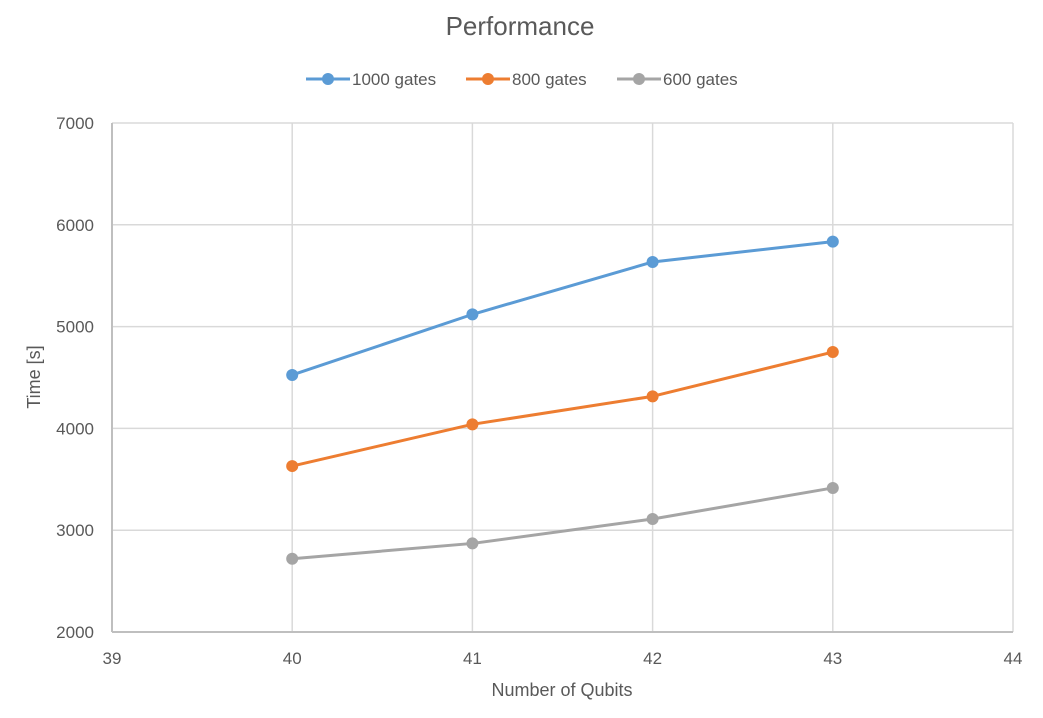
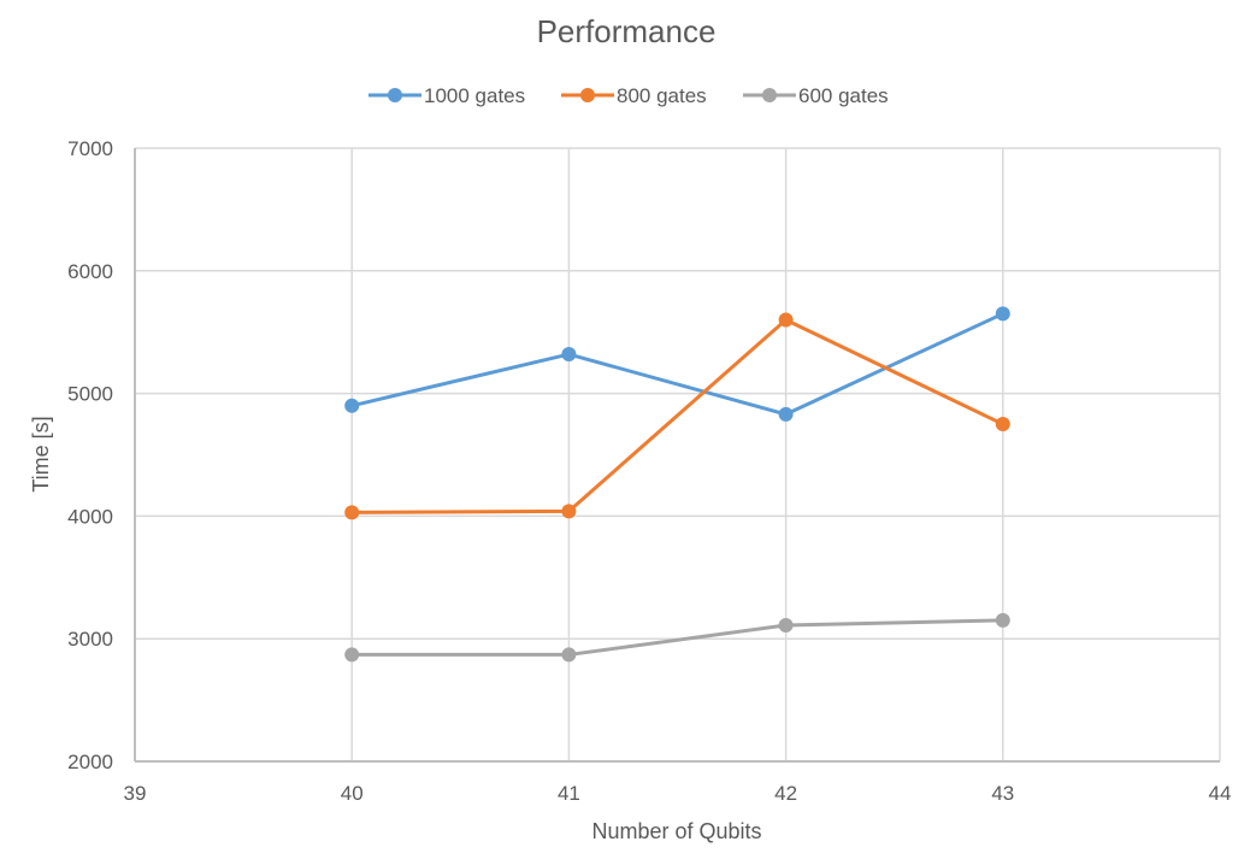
1000 gates/40: 4520 -> 4900
800 gates/40: 3630 -> 4030
600 gates/40: 2720 -> 2870
1000 gates/41: 5120 -> 5320
1000 gates/42: 5640 -> 4830
800 gates/42: 4320 -> 5600
1000 gates/43: 5840 -> 5650
600 gates/43: 3420 -> 3150
